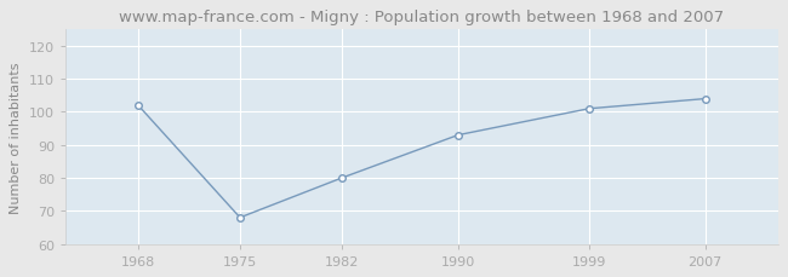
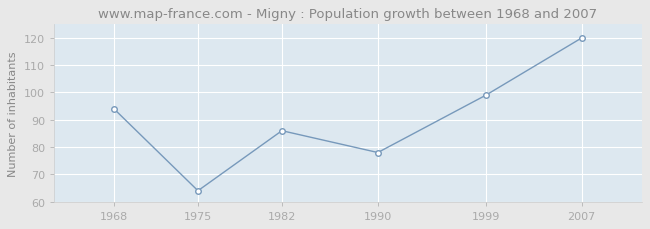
1968: 102 -> 94
1975: 68 -> 64
1982: 80 -> 86
1990: 93 -> 78
1999: 101 -> 99
2007: 104 -> 120
